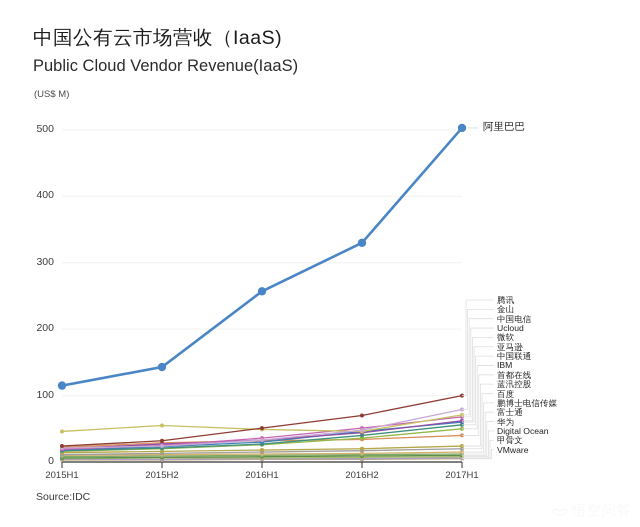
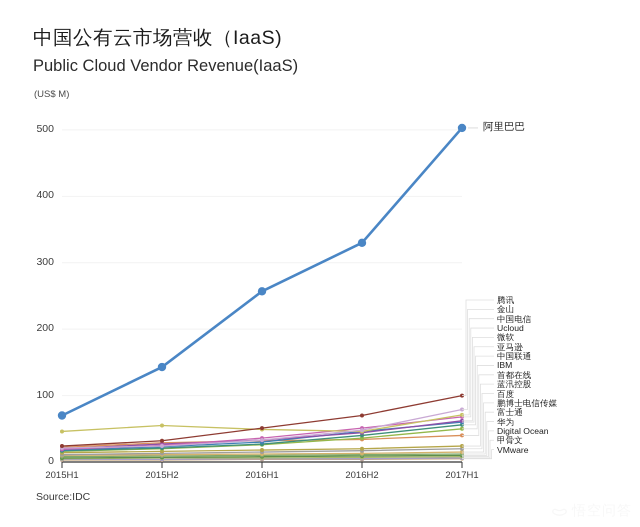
阿里巴巴/2015H1: 120 -> 70
